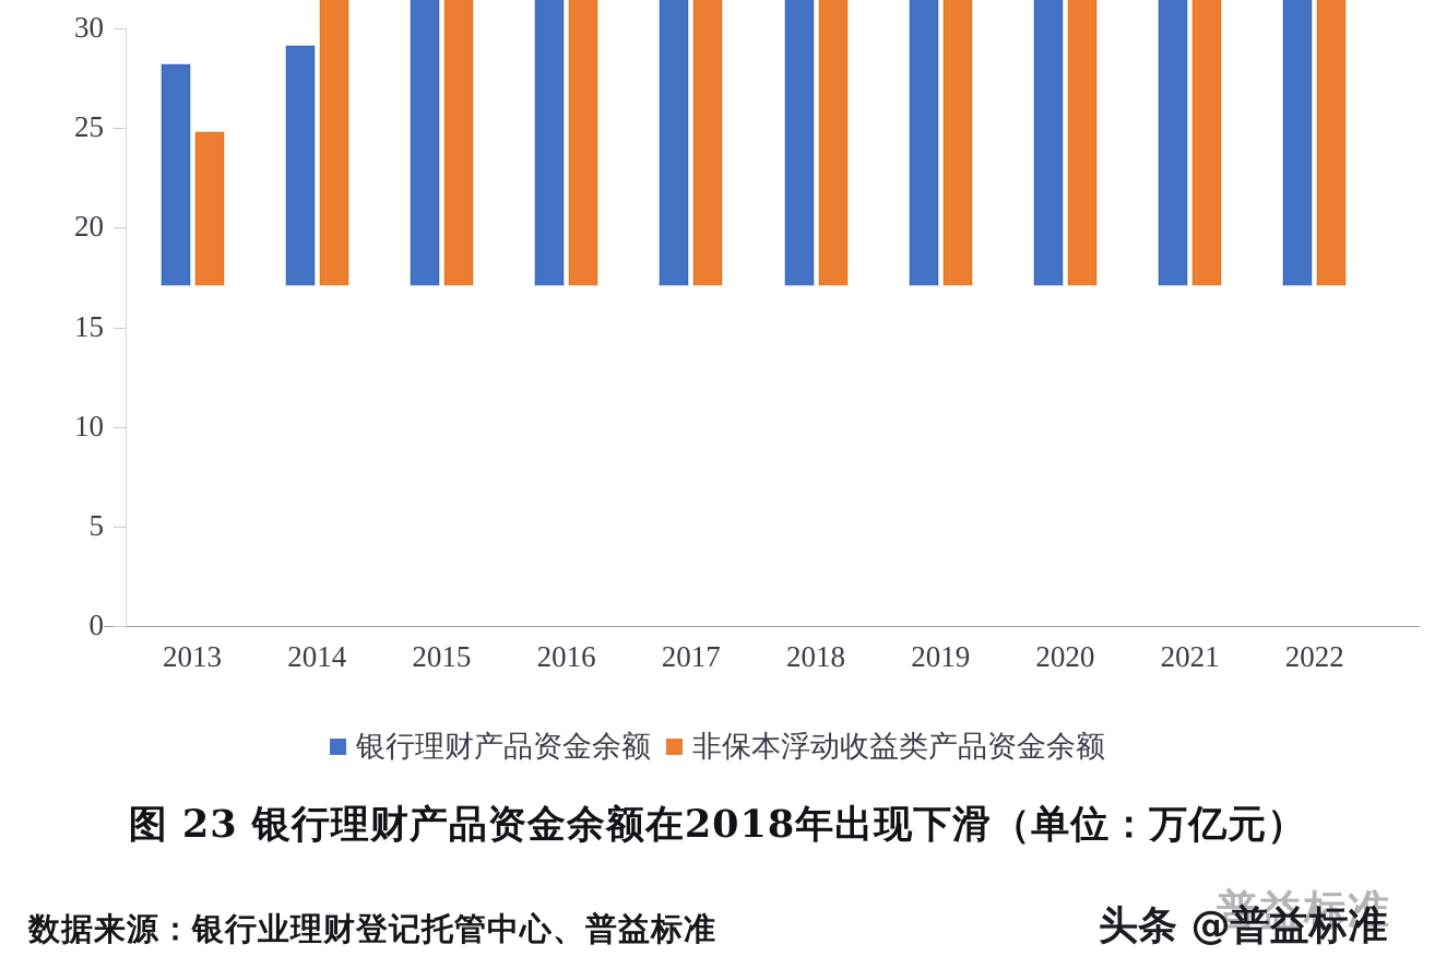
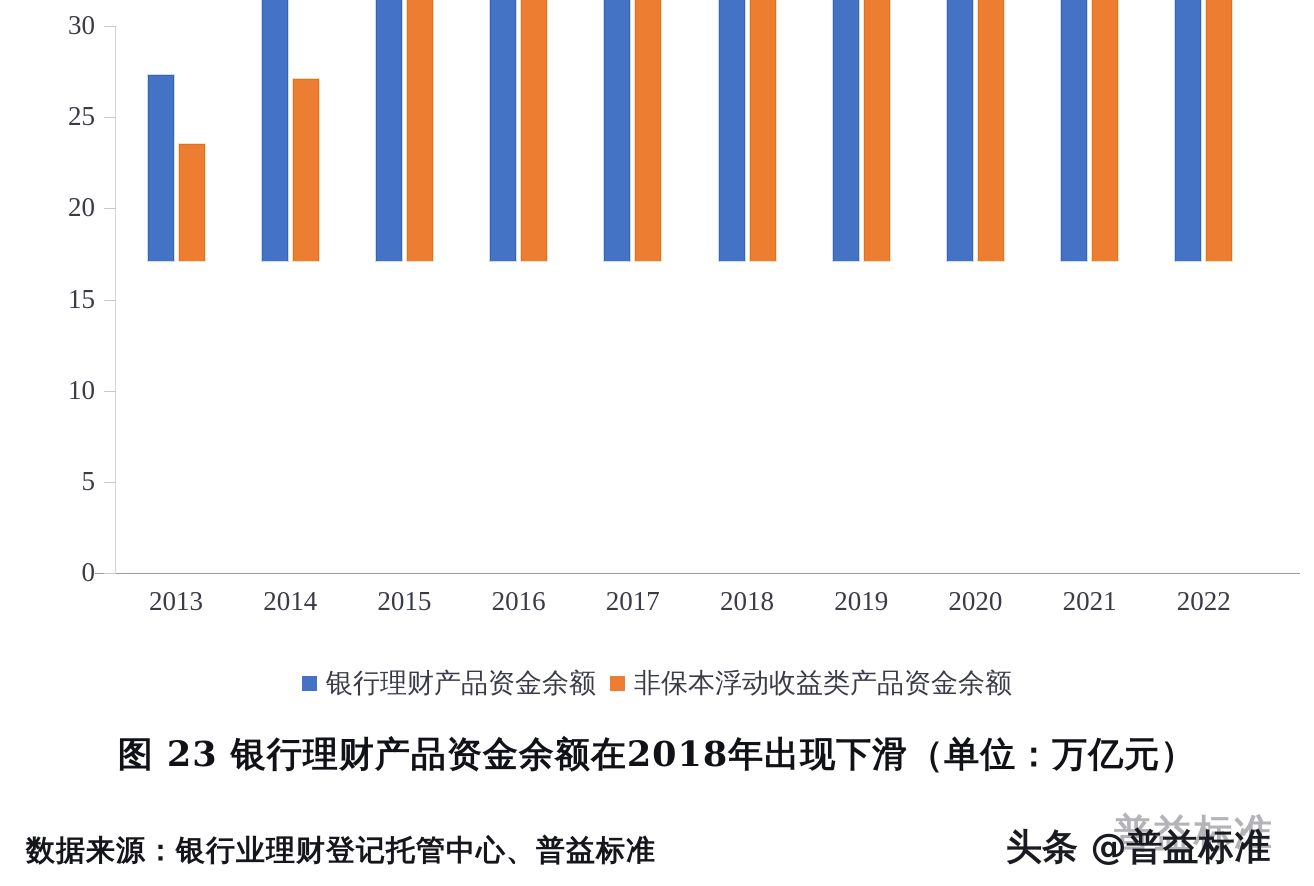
银行理财产品资金余额/2013: 11.1 -> 10.2
非保本浮动收益类产品资金余额/2013: 7.7 -> 6.4
银行理财产品资金余额/2014: 12.0 -> 15.0
非保本浮动收益类产品资金余额/2014: 15.0 -> 10.0
